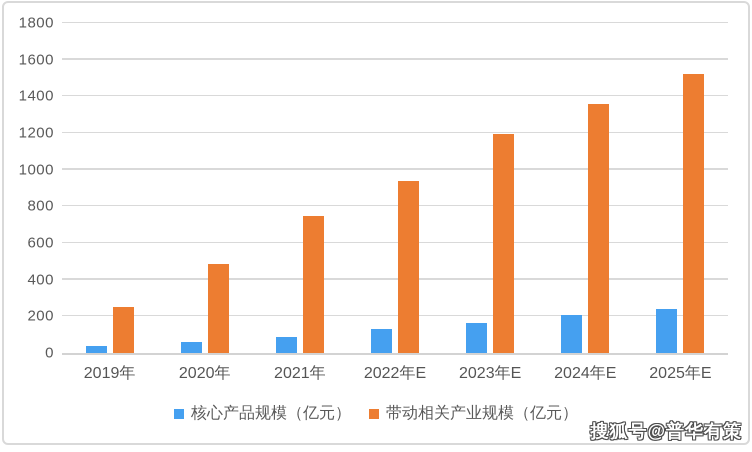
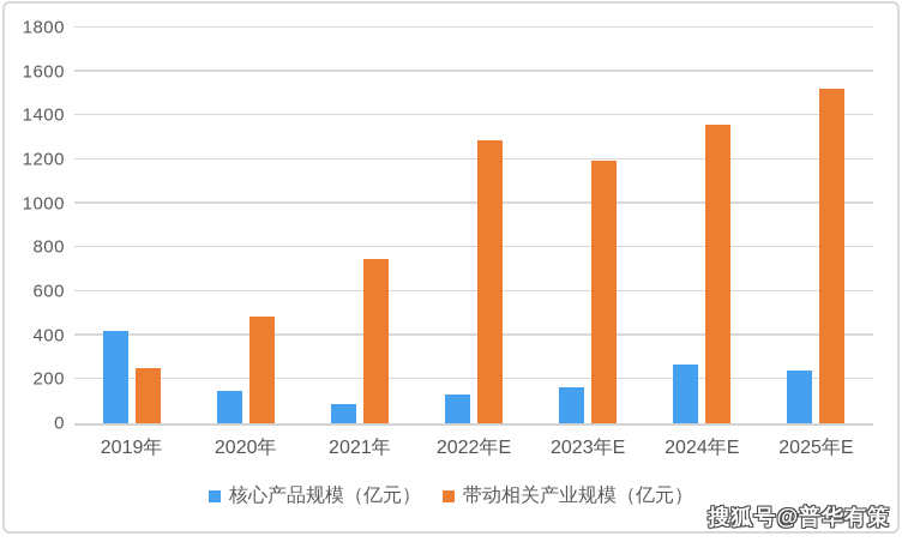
核心产品规模（亿元）/2019年: 40 -> 420
核心产品规模（亿元）/2020年: 60 -> 150
带动相关产业规模（亿元）/2022年E: 940 -> 1290
核心产品规模（亿元）/2024年E: 200 -> 270
